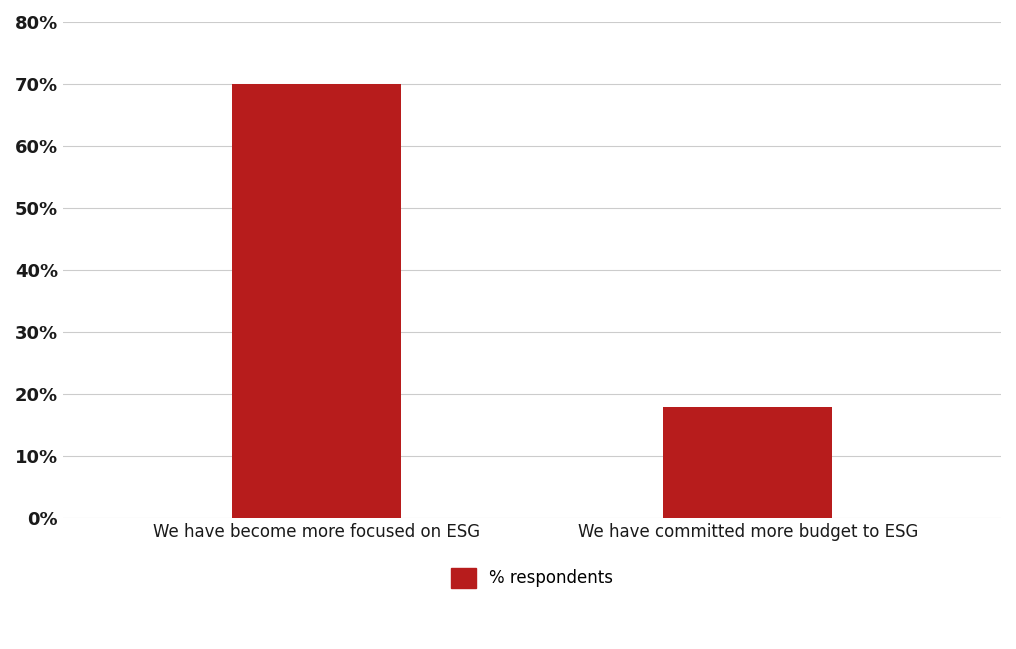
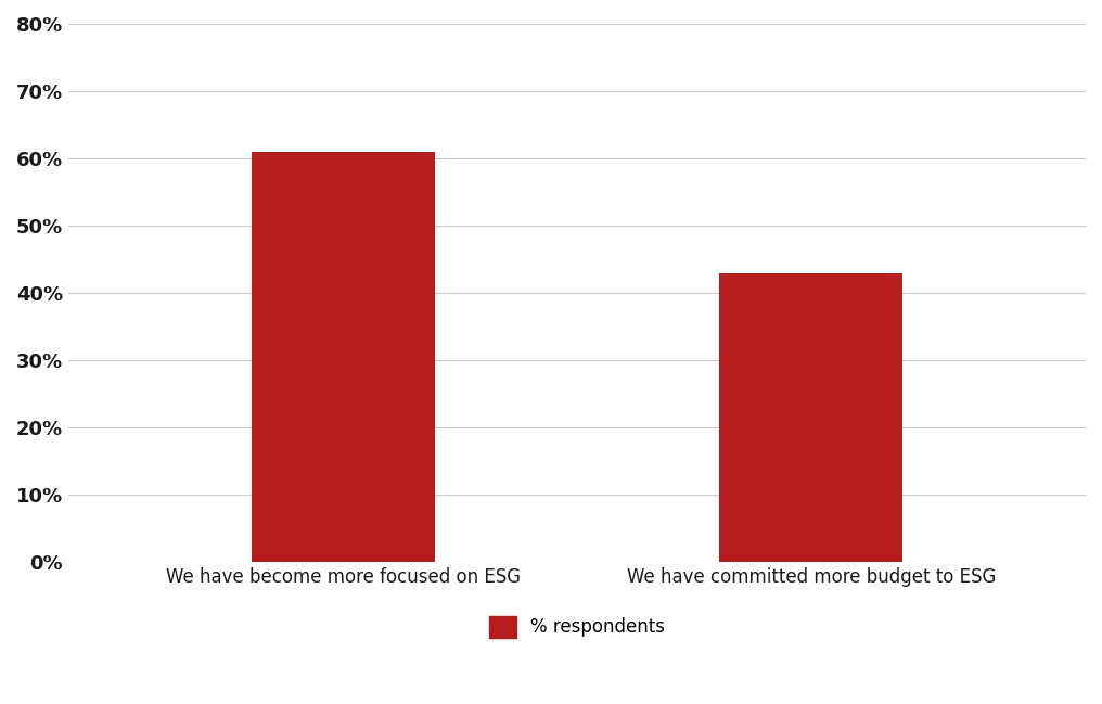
We have become more focused on ESG: 70% -> 61%
We have committed more budget to ESG: 18% -> 43%
